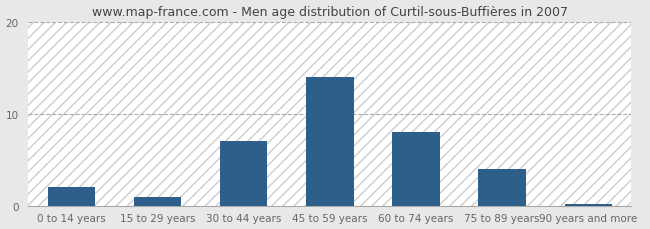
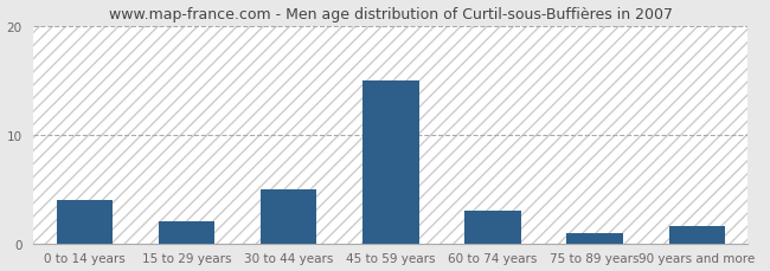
0 to 14 years: 2.0 -> 4.0
15 to 29 years: 1.0 -> 2.0
30 to 44 years: 7.0 -> 5.0
45 to 59 years: 14.0 -> 15.0
60 to 74 years: 8.0 -> 3.0
75 to 89 years: 4.0 -> 1.0
90 years and more: 0.2 -> 1.6
